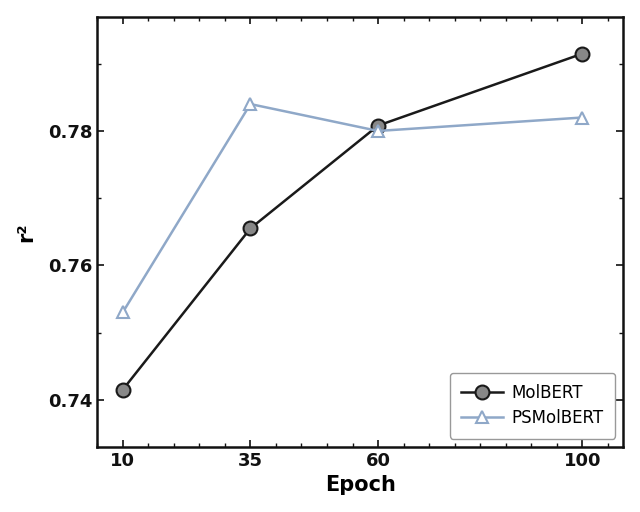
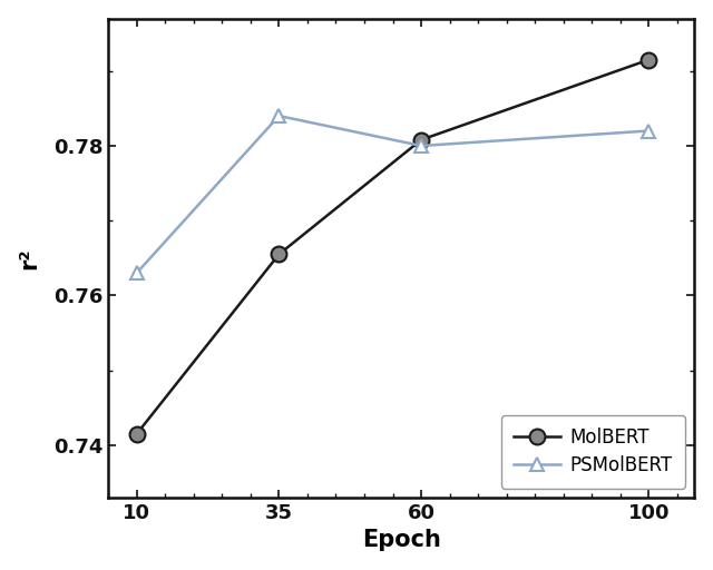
PSMolBERT/10: 0.753 -> 0.763
